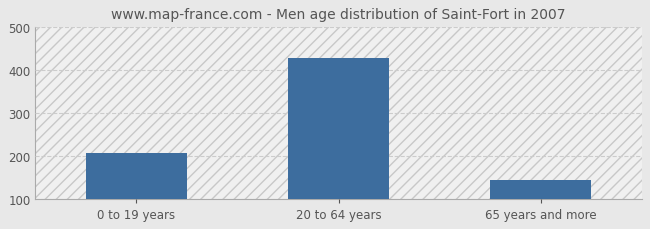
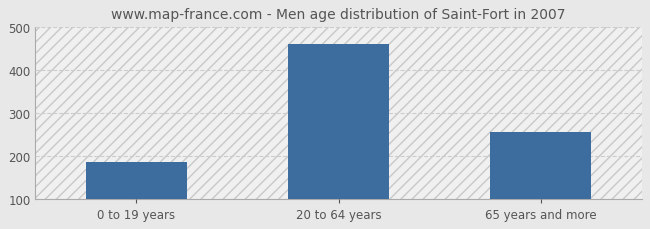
0 to 19 years: 205 -> 185
20 to 64 years: 427 -> 460
65 years and more: 144 -> 255
